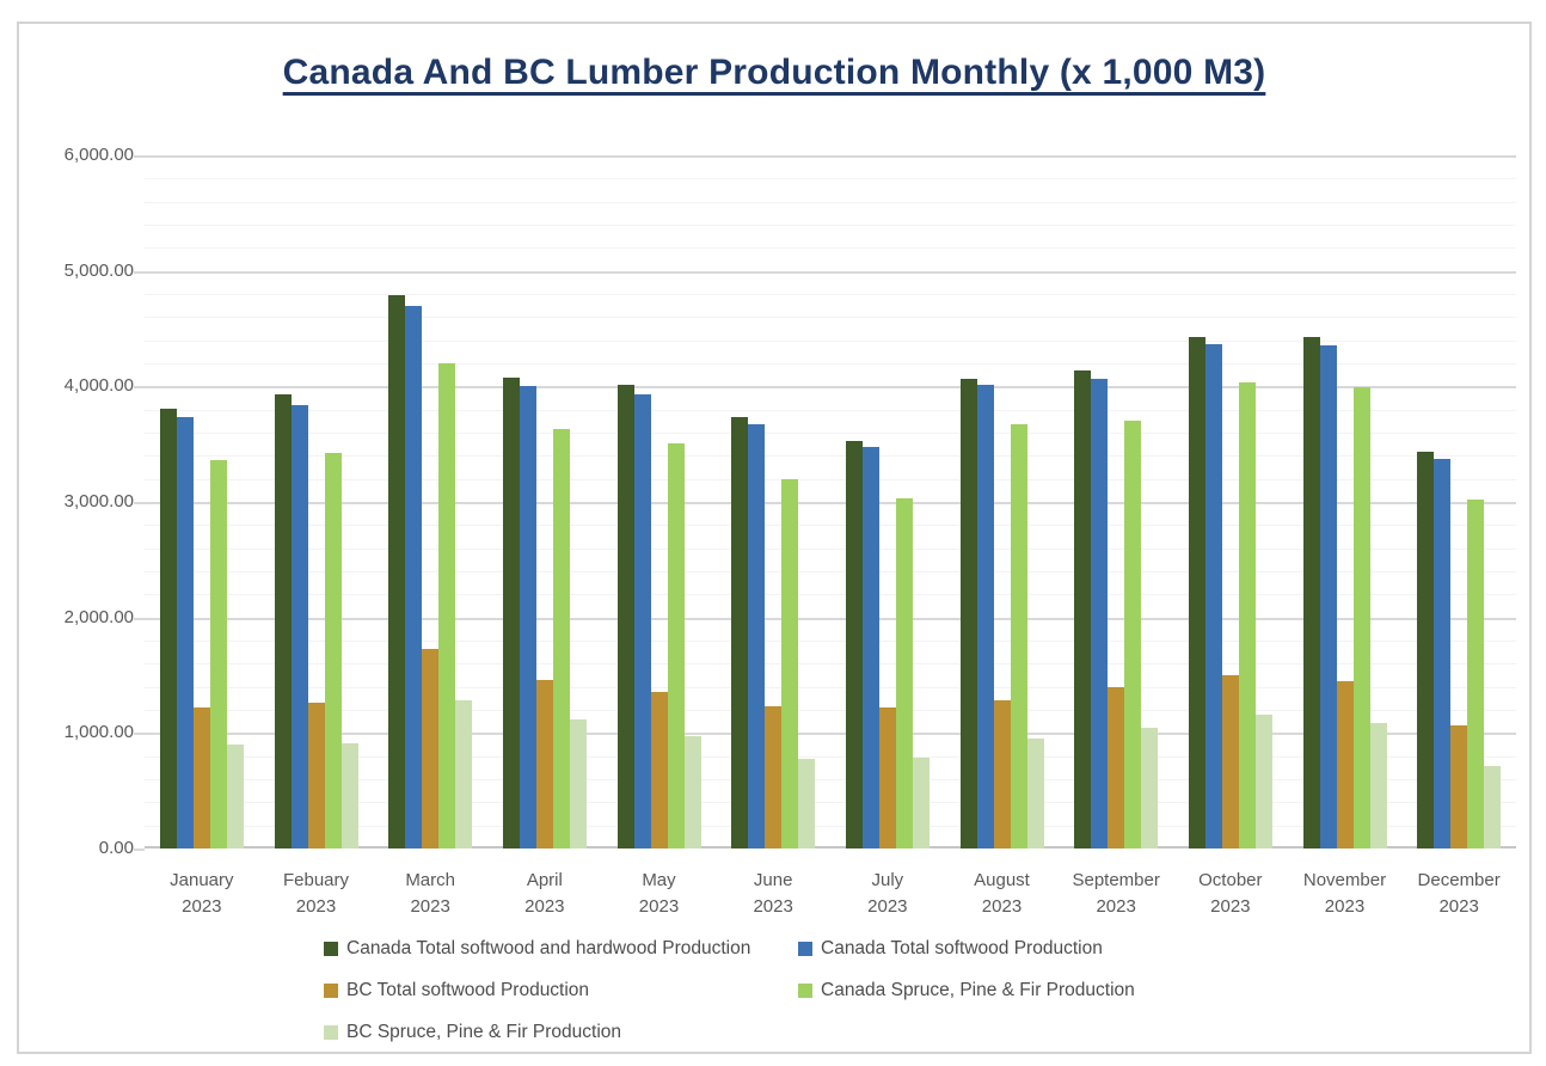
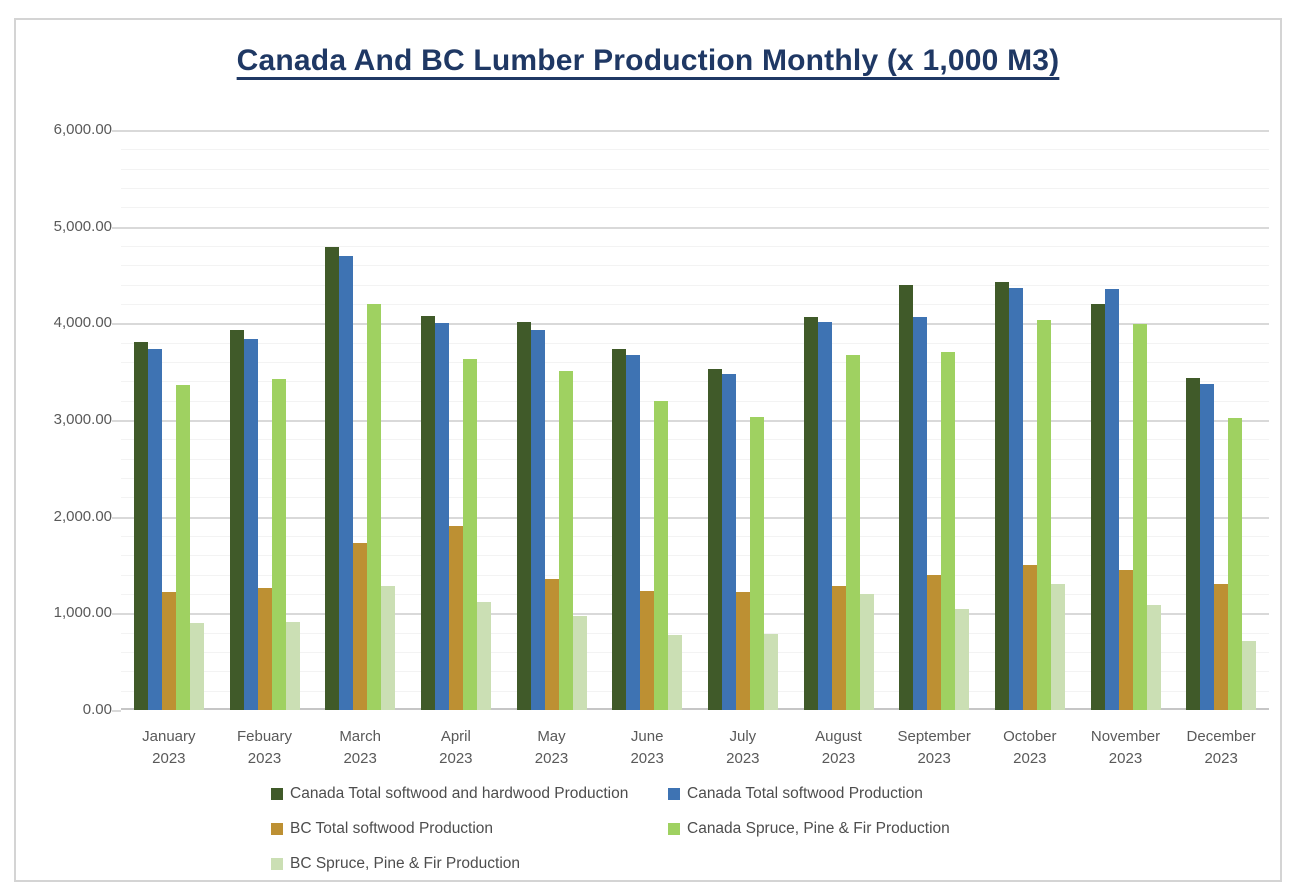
BC Total softwood Production/April 2023: 1500 -> 1900
BC Spruce, Pine & Fir Production/August 2023: 1000 -> 1200
Canada Total softwood and hardwood Production/September 2023: 4100 -> 4400
BC Spruce, Pine & Fir Production/October 2023: 1200 -> 1300
Canada Total softwood and hardwood Production/November 2023: 4400 -> 4200
BC Total softwood Production/December 2023: 1100 -> 1300
